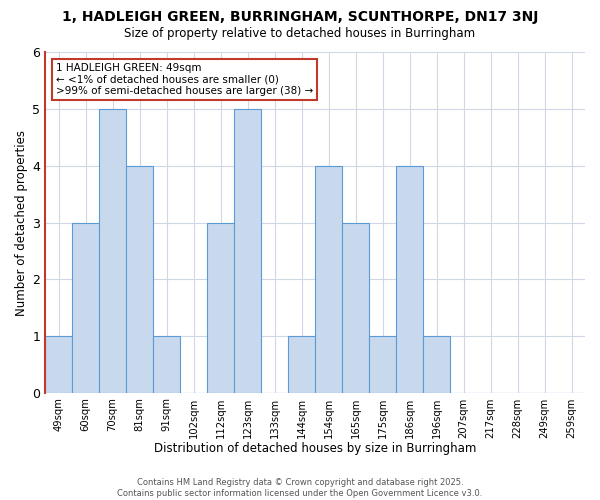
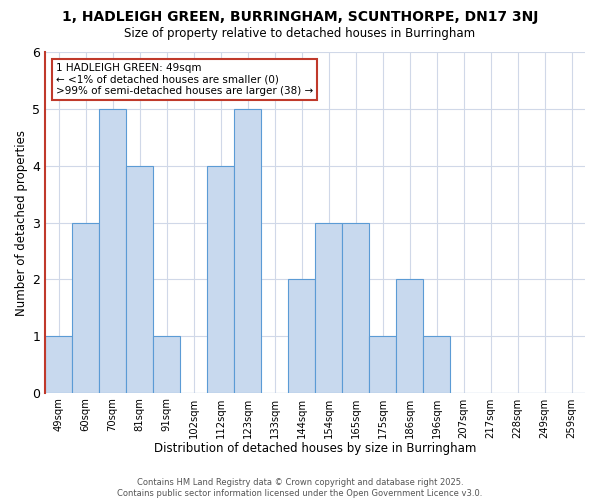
112sqm: 3 -> 4
144sqm: 1 -> 2
154sqm: 4 -> 3
186sqm: 4 -> 2
